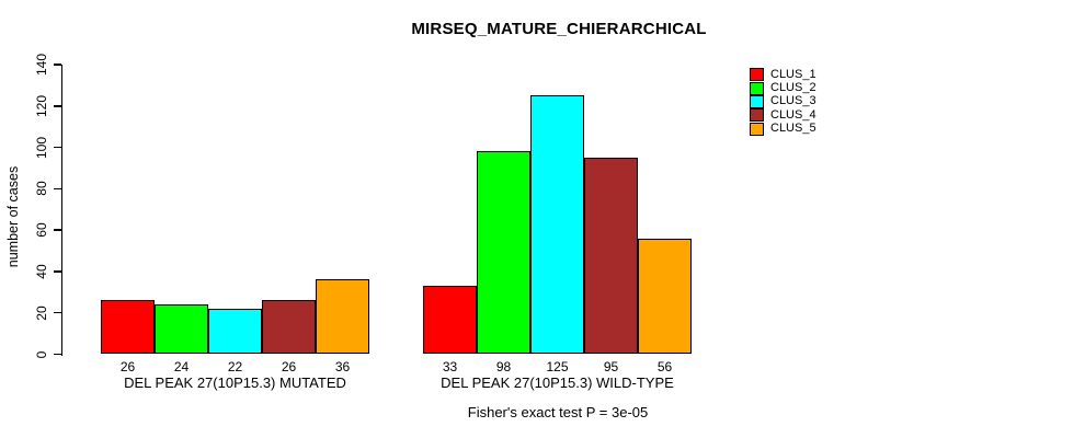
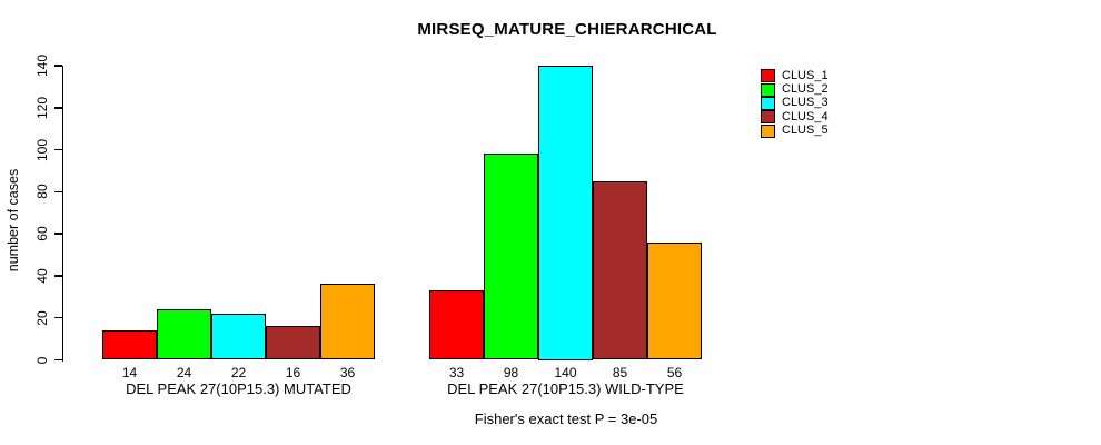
CLUS_1/DEL PEAK 27(10P15.3) MUTATED: 26 -> 14
CLUS_4/DEL PEAK 27(10P15.3) MUTATED: 26 -> 16
CLUS_3/DEL PEAK 27(10P15.3) WILD-TYPE: 125 -> 140
CLUS_4/DEL PEAK 27(10P15.3) WILD-TYPE: 95 -> 85
